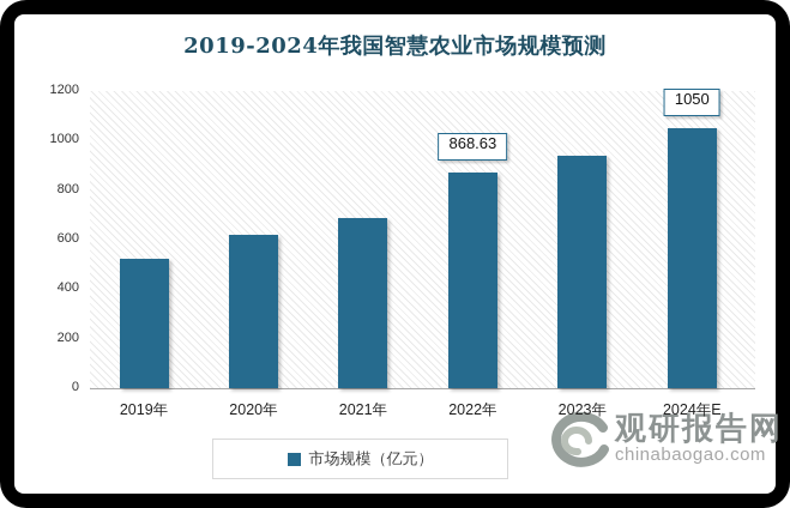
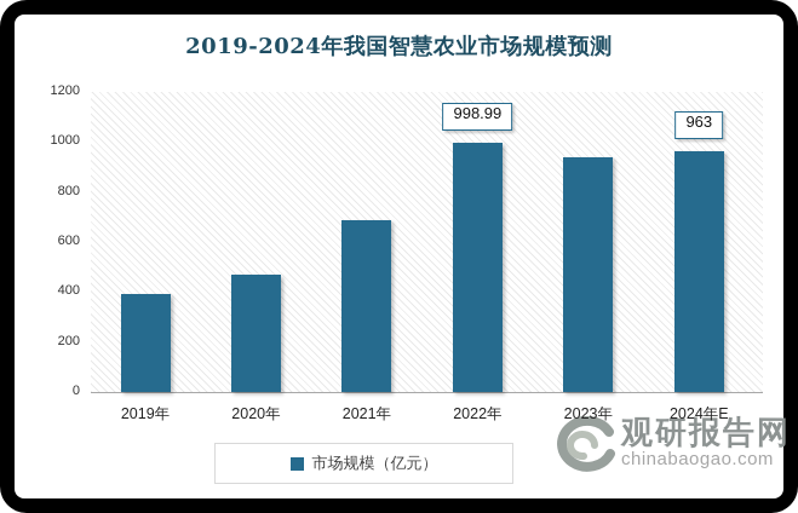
2019年: 520 -> 390
2020年: 620 -> 470
2022年: 868.63 -> 998.99
2024年E: 1050 -> 963
